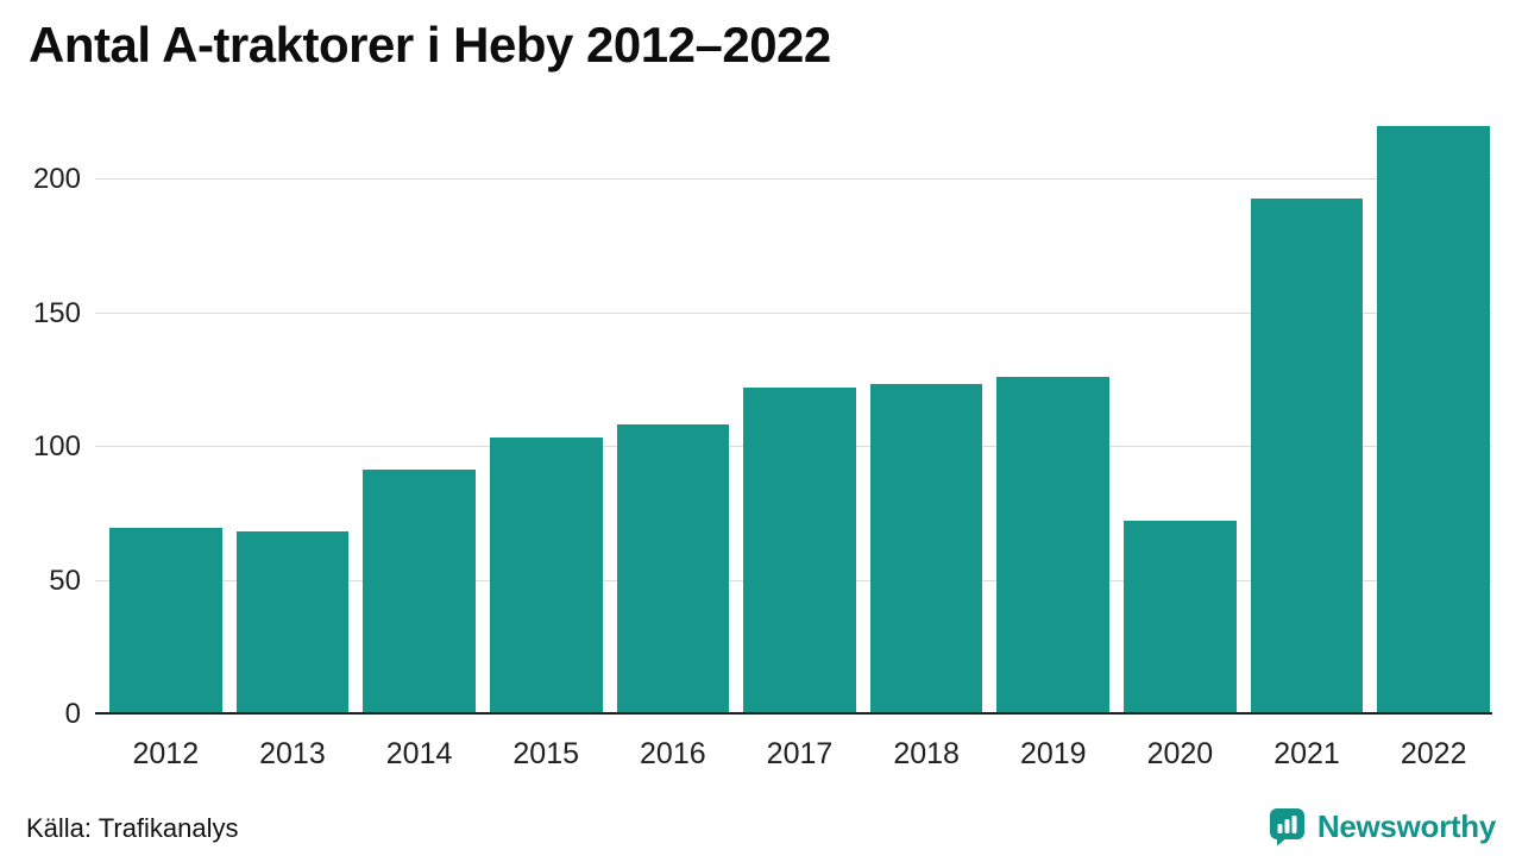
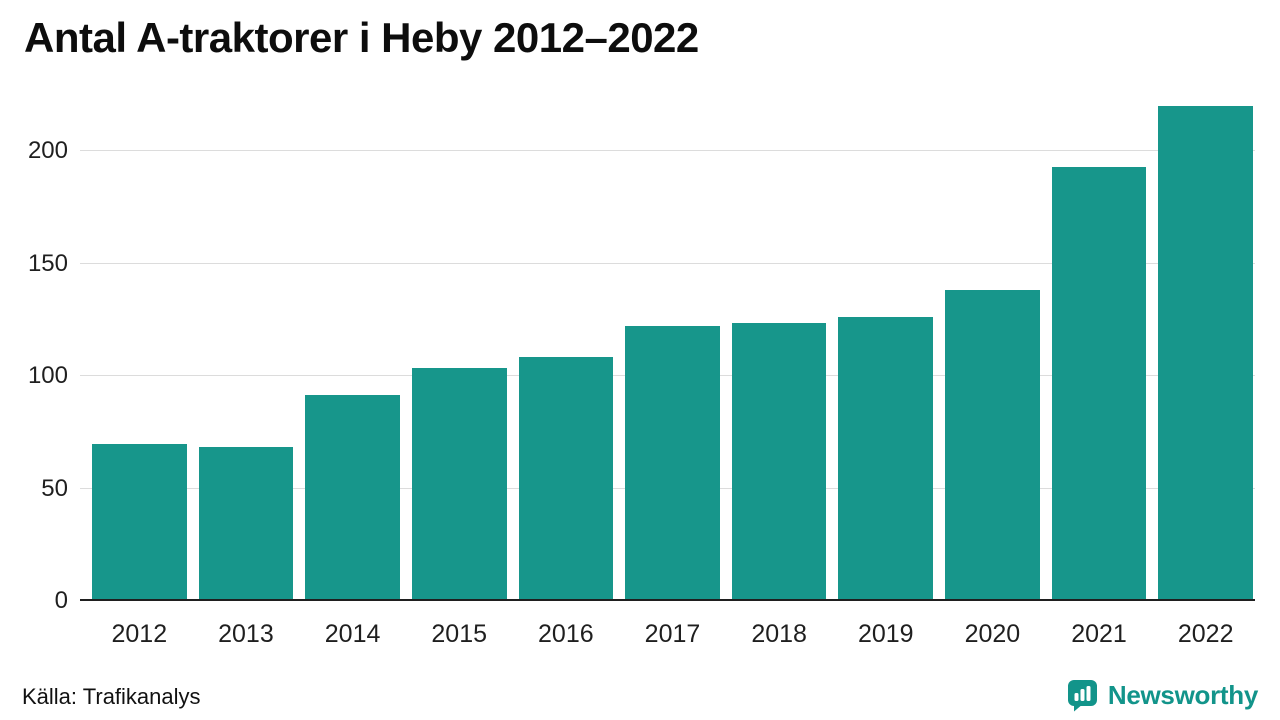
2020: 72 -> 138
